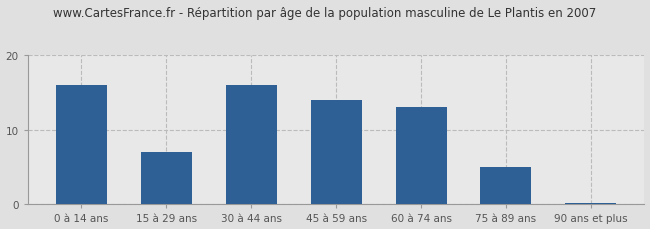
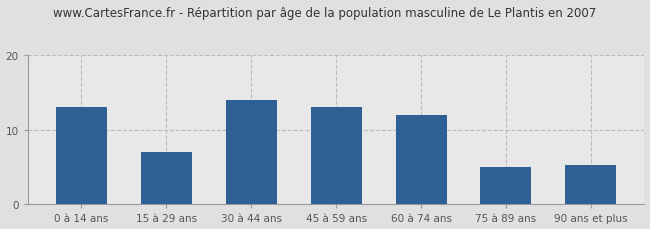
0 à 14 ans: 16.0 -> 13.0
30 à 44 ans: 16.0 -> 14.0
45 à 59 ans: 14.0 -> 13.0
60 à 74 ans: 13.0 -> 12.0
90 ans et plus: 0.2 -> 5.2
